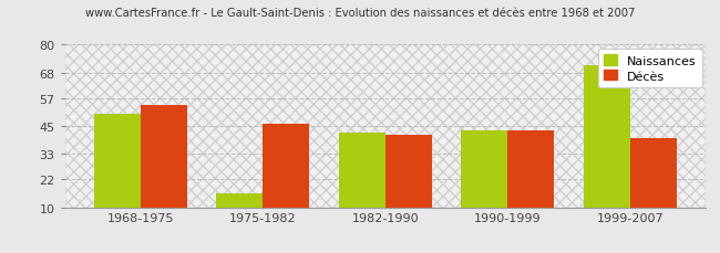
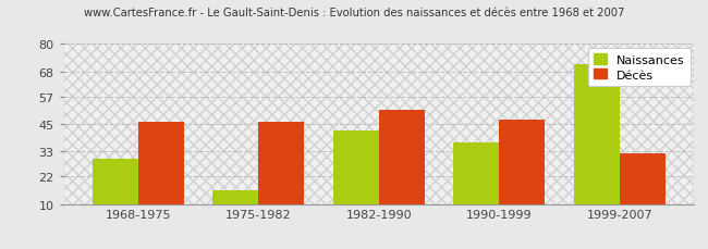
Naissances/1968-1975: 50 -> 30
Décès/1968-1975: 54 -> 46
Décès/1982-1990: 41 -> 51
Naissances/1990-1999: 43 -> 37
Décès/1990-1999: 43 -> 47
Décès/1999-2007: 40 -> 32
